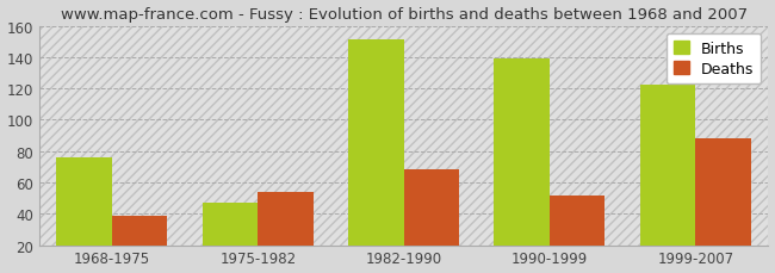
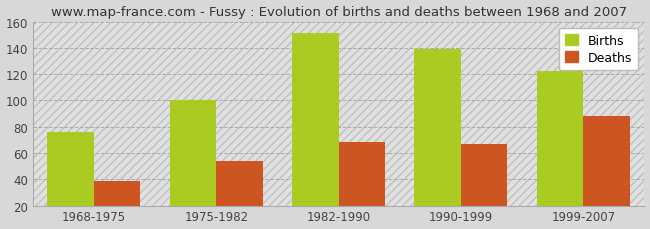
Births/1975-1982: 47 -> 100
Deaths/1990-1999: 52 -> 67
